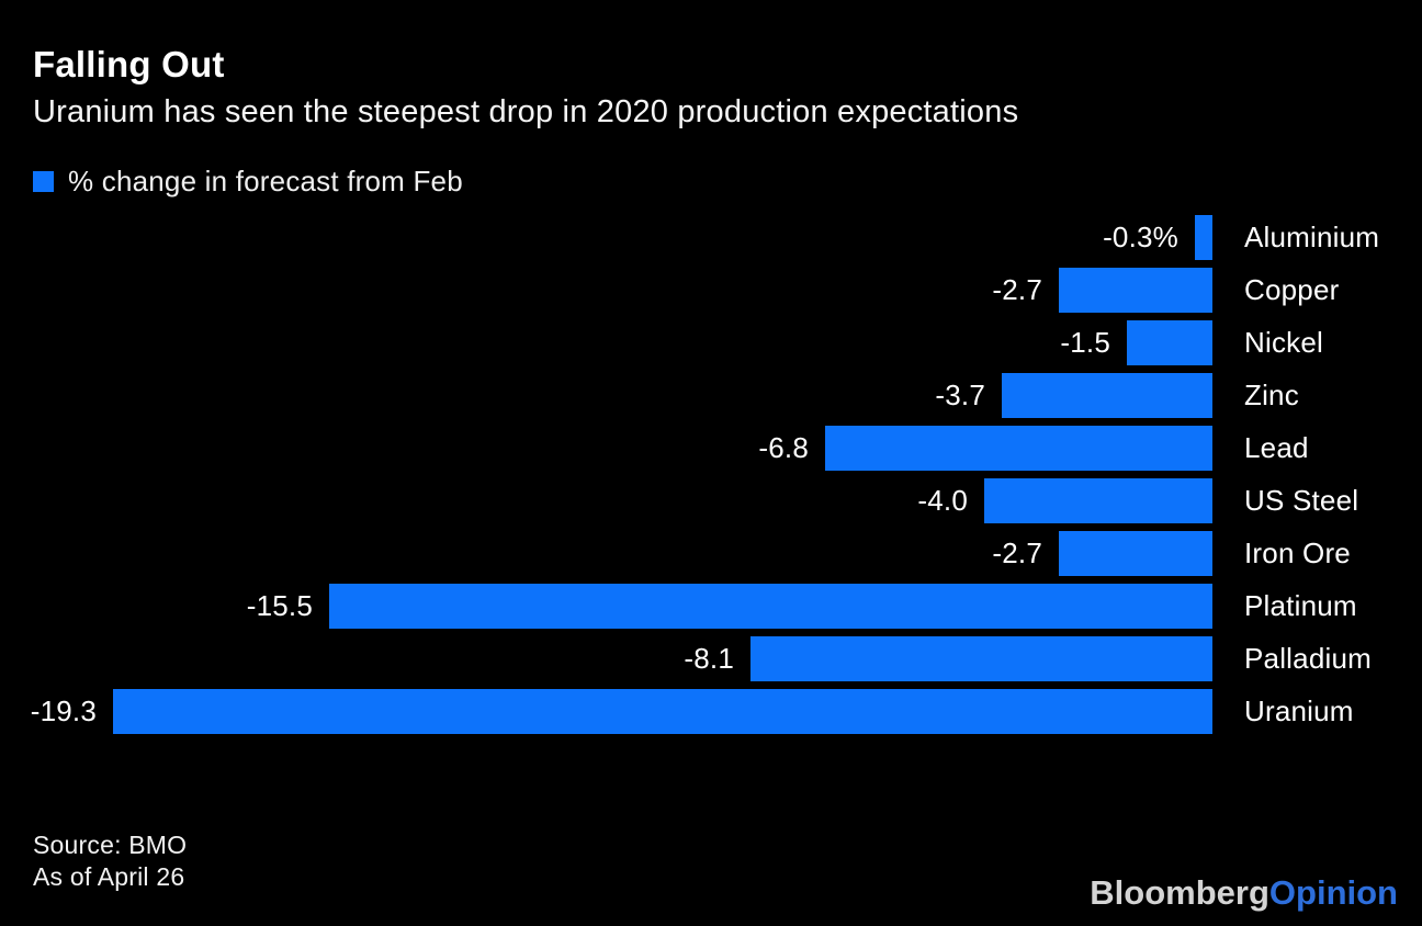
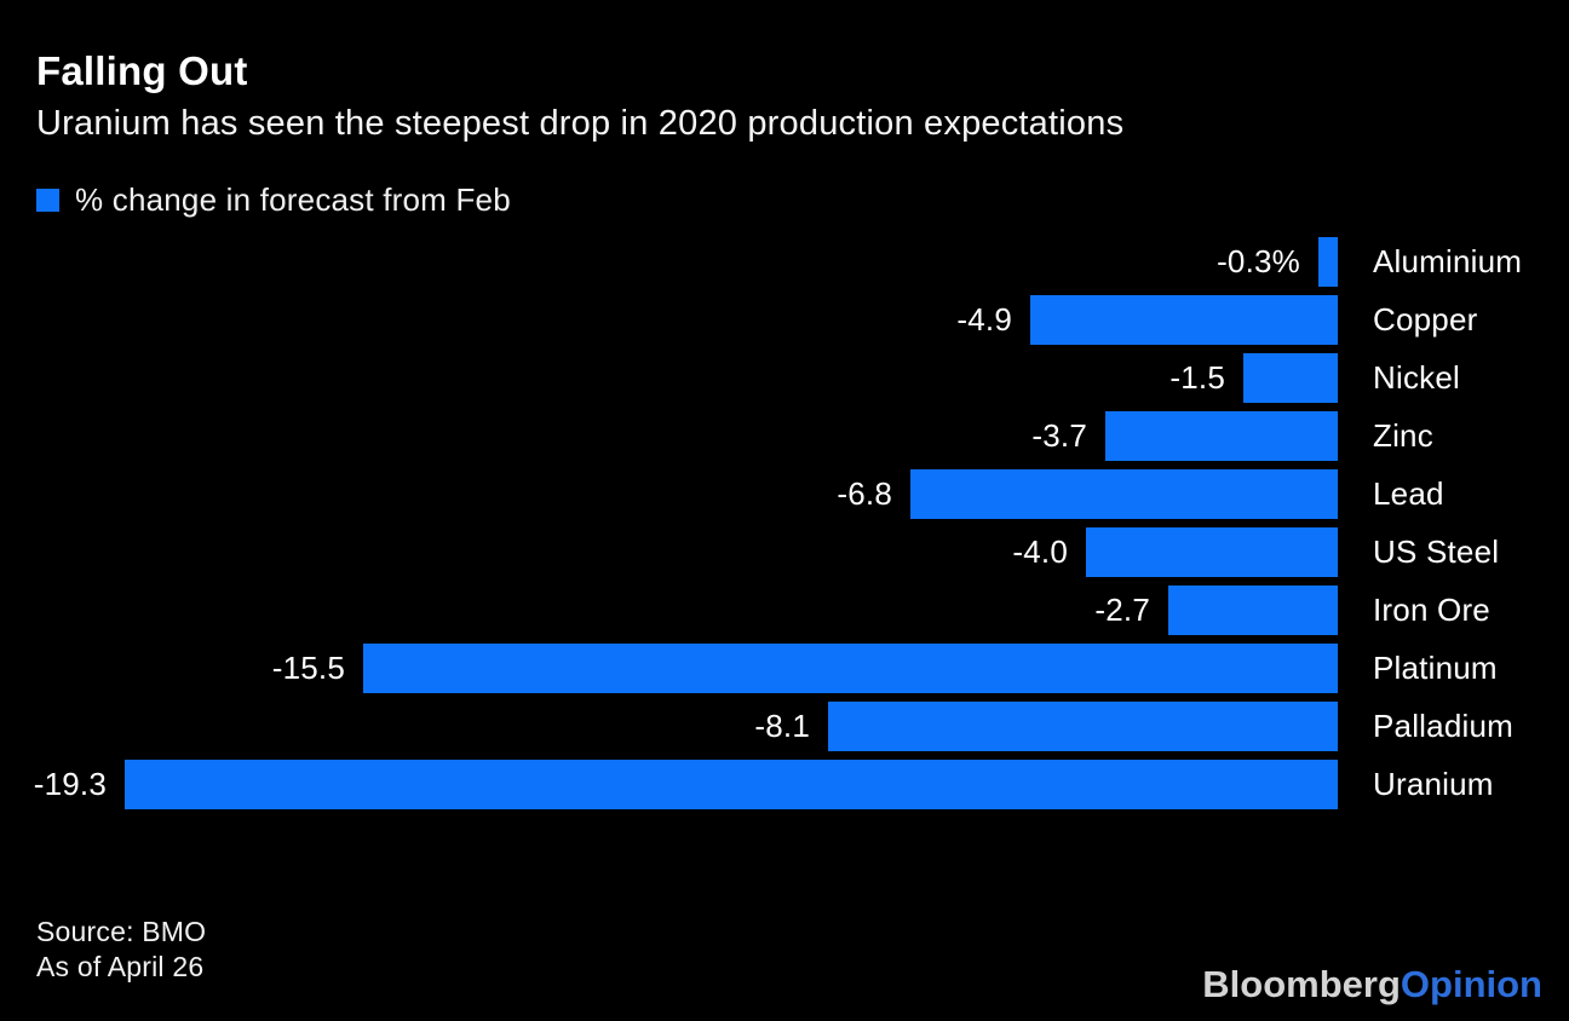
Copper: -2.7 -> -4.9
